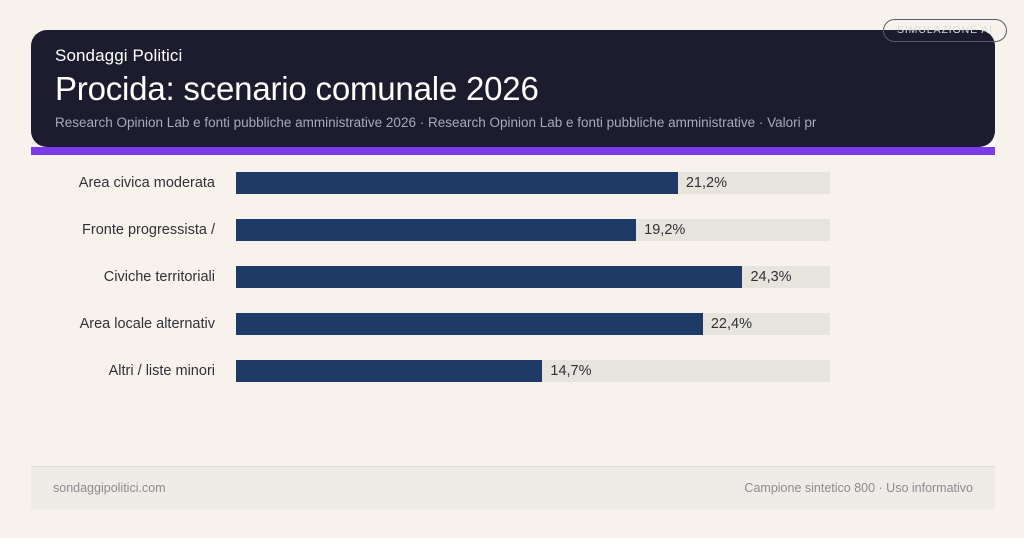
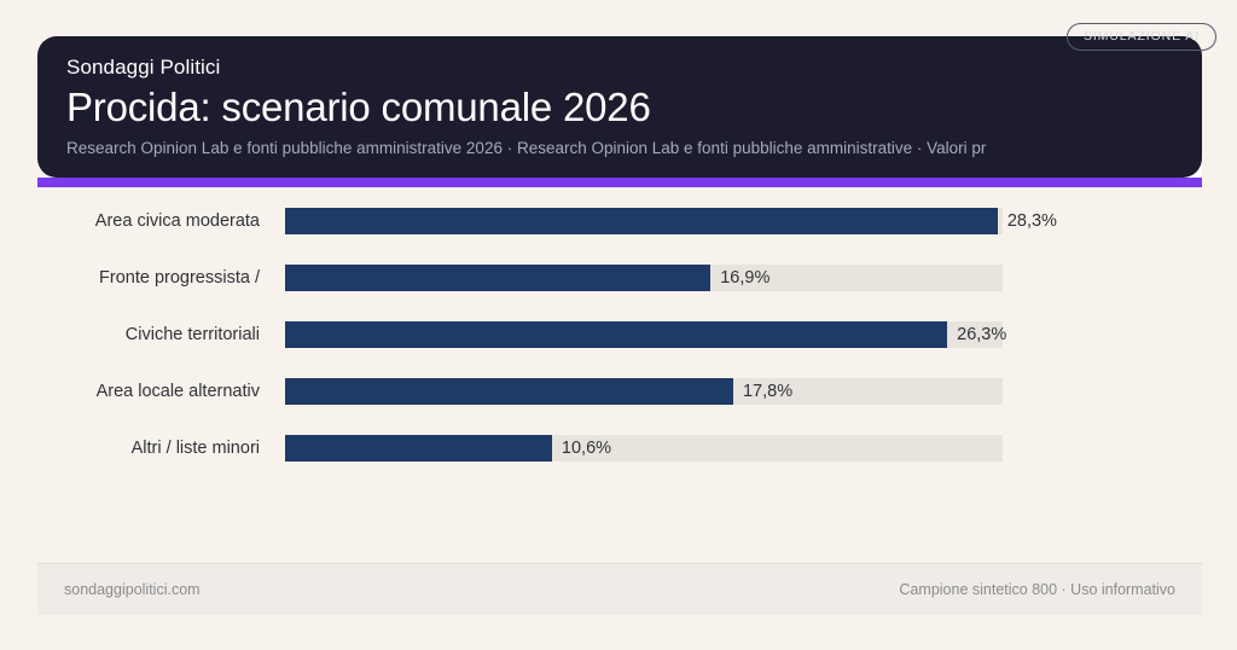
Area civica moderata: 21,2% -> 28,3%
Fronte progressista /: 19,2% -> 16,9%
Civiche territoriali: 24,3% -> 26,3%
Area locale alternativ: 22,4% -> 17,8%
Altri / liste minori: 14,7% -> 10,6%
